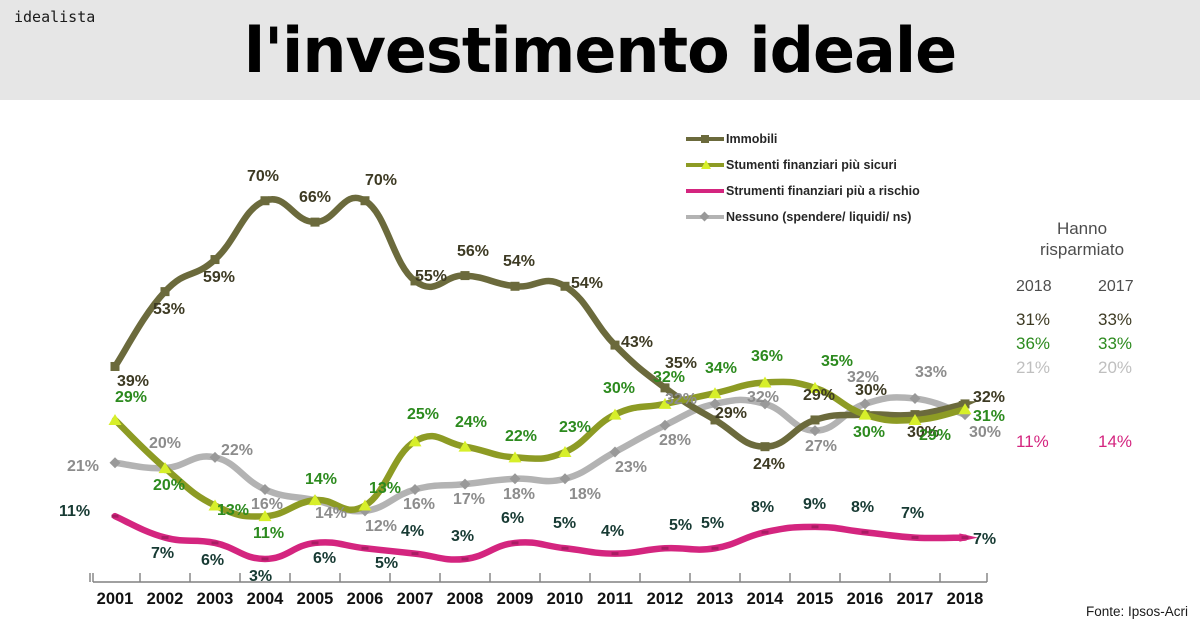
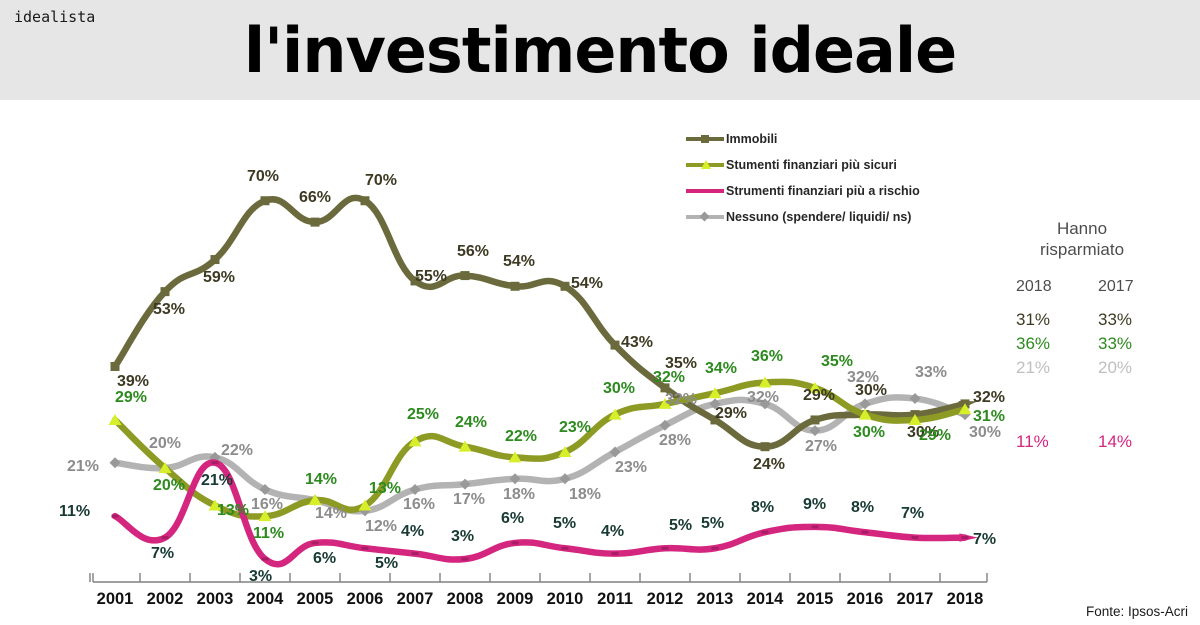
Strumenti finanziari più a rischio/2003: 6% -> 21%
